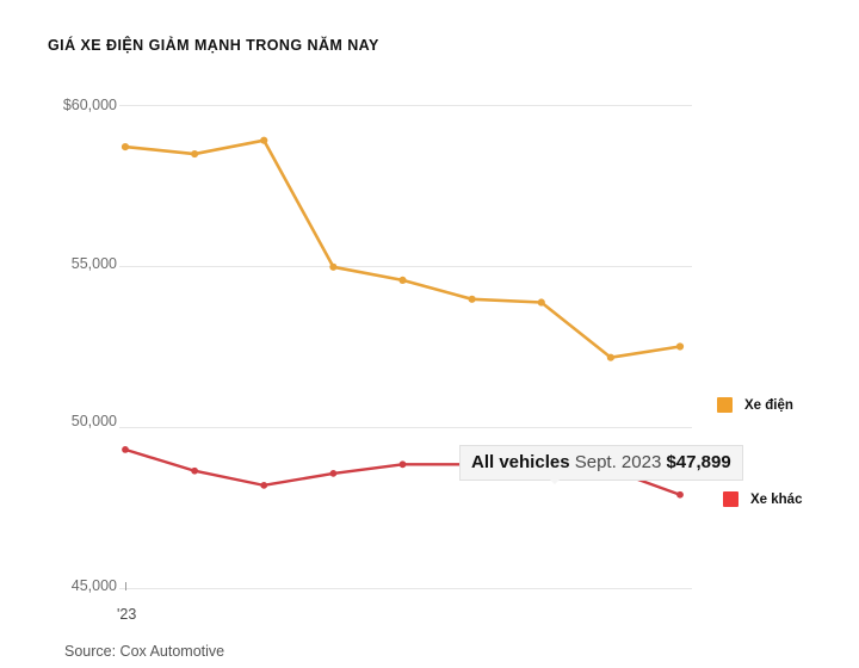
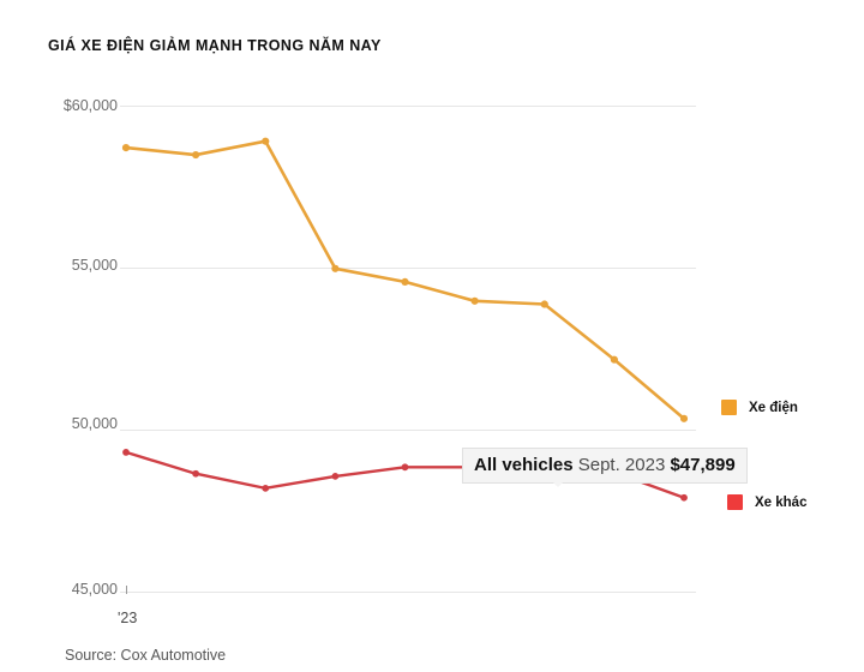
Xe điện/Sept. 2023: $52500 -> $50300
